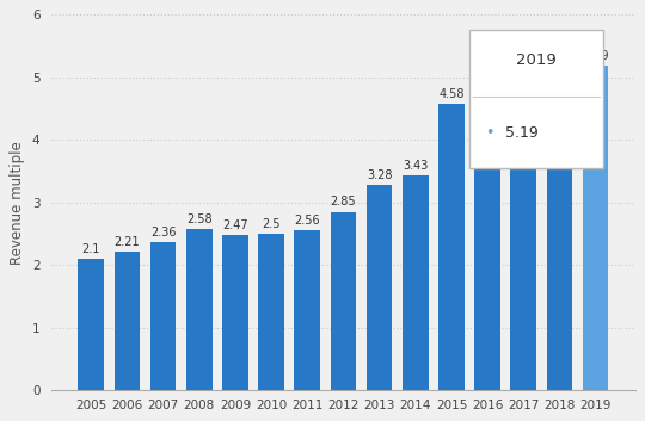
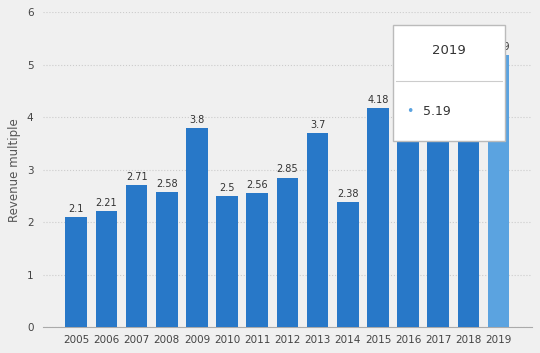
2007: 2.36 -> 2.71
2009: 2.47 -> 3.8
2013: 3.28 -> 3.7
2014: 3.43 -> 2.38
2015: 4.58 -> 4.18
